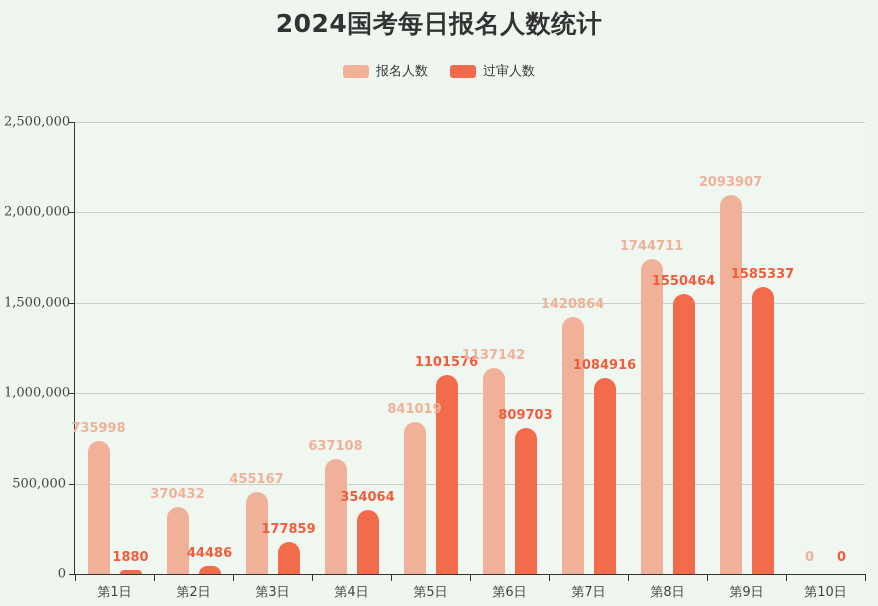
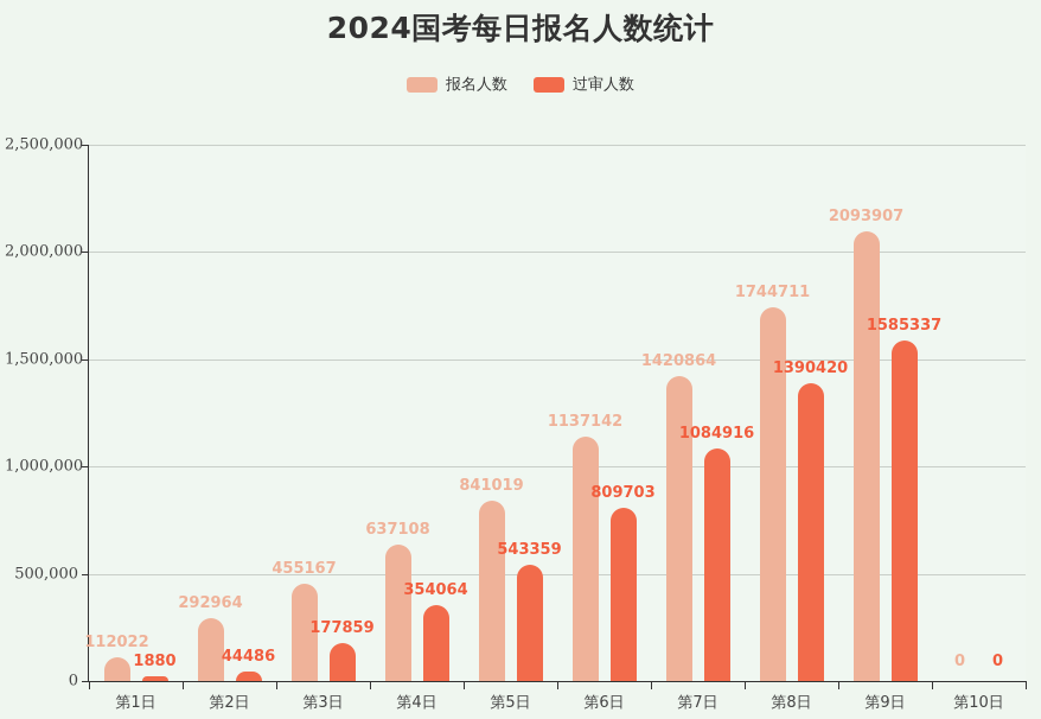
报名人数/第1日: 735998 -> 112022
报名人数/第2日: 370432 -> 292964
过审人数/第5日: 1101576 -> 543359
过审人数/第8日: 1550464 -> 1390420
